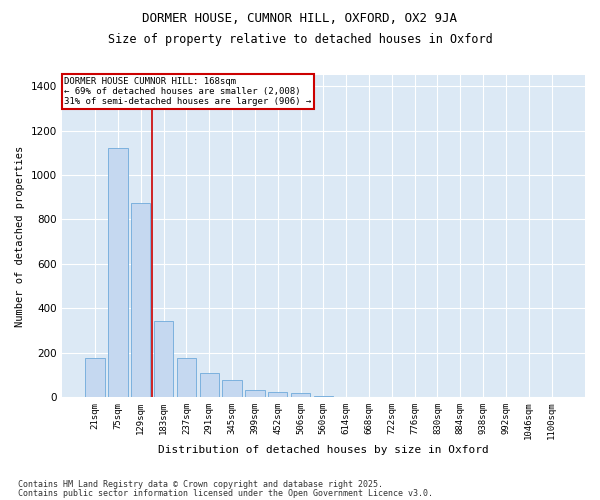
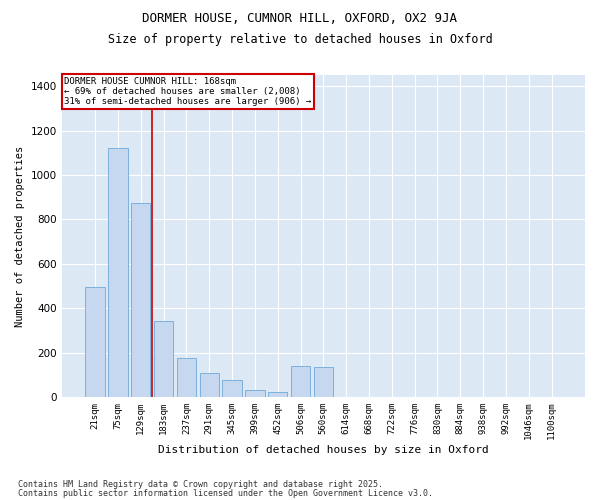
21sqm: 175 -> 495
506sqm: 18 -> 140
560sqm: 5 -> 135
